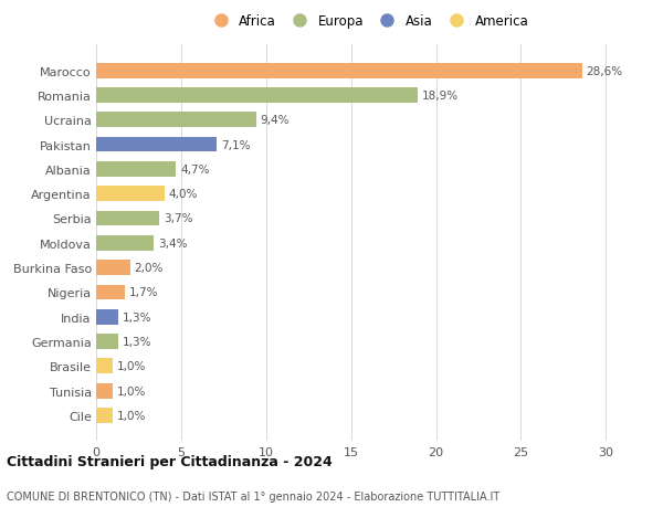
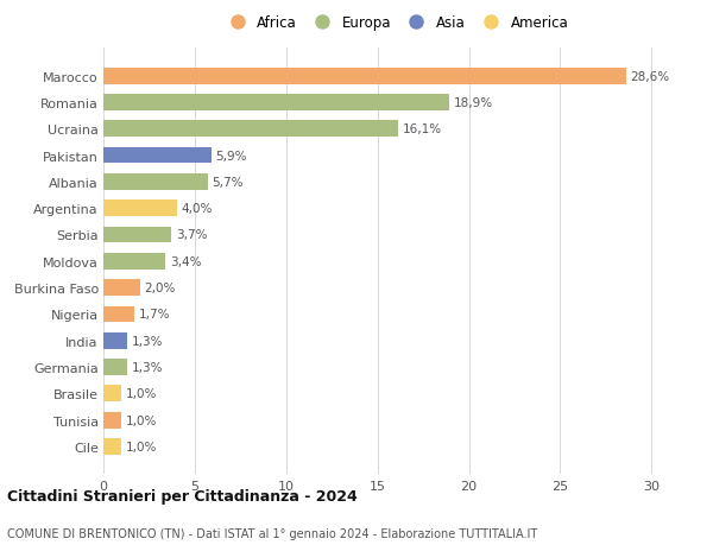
Ucraina: 9,4% -> 16,1%
Pakistan: 7,1% -> 5,9%
Albania: 4,7% -> 5,7%
